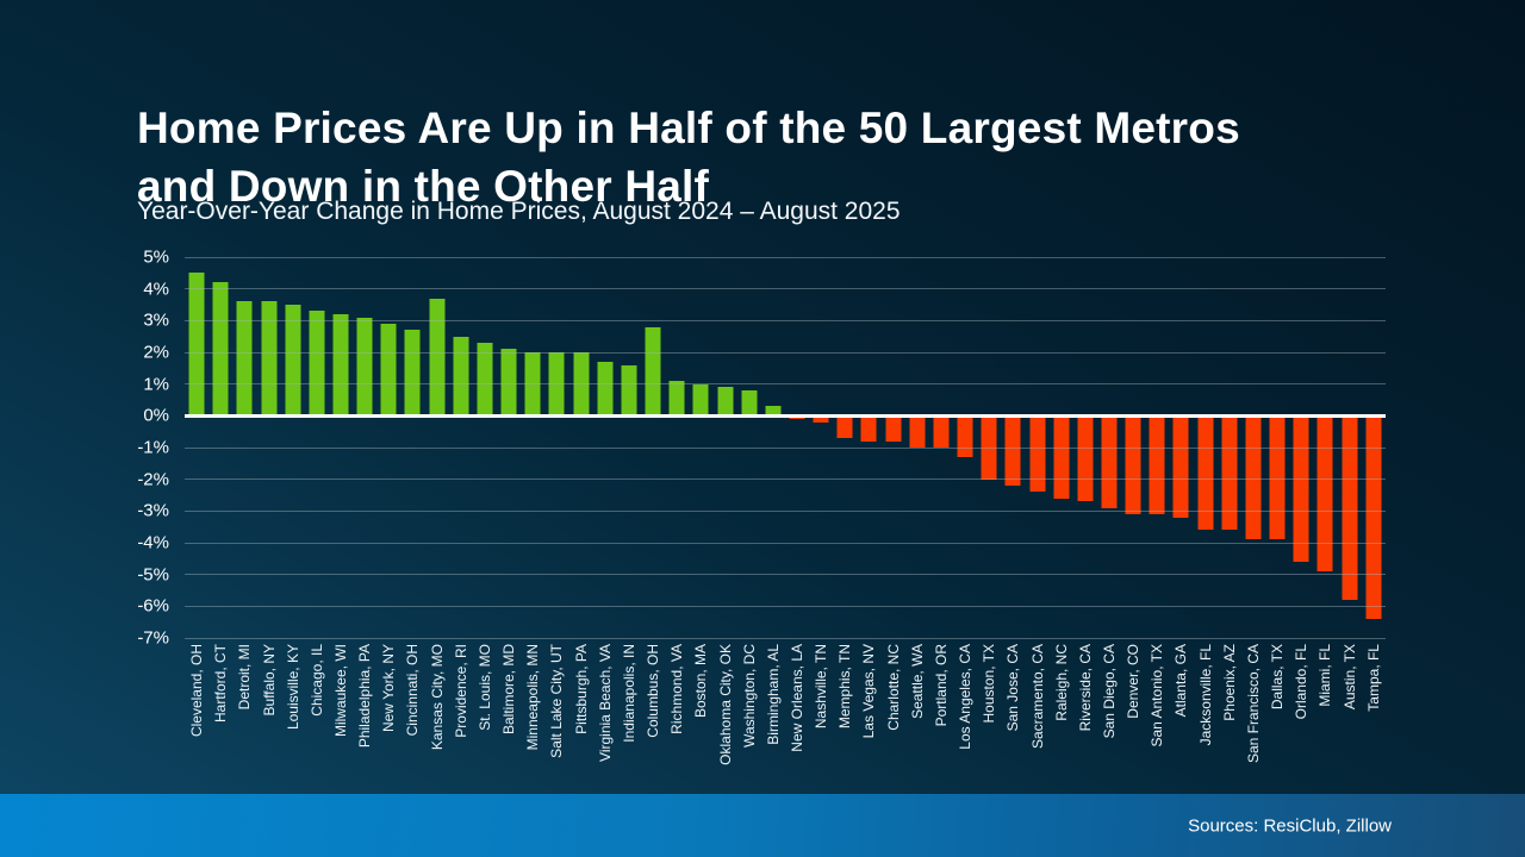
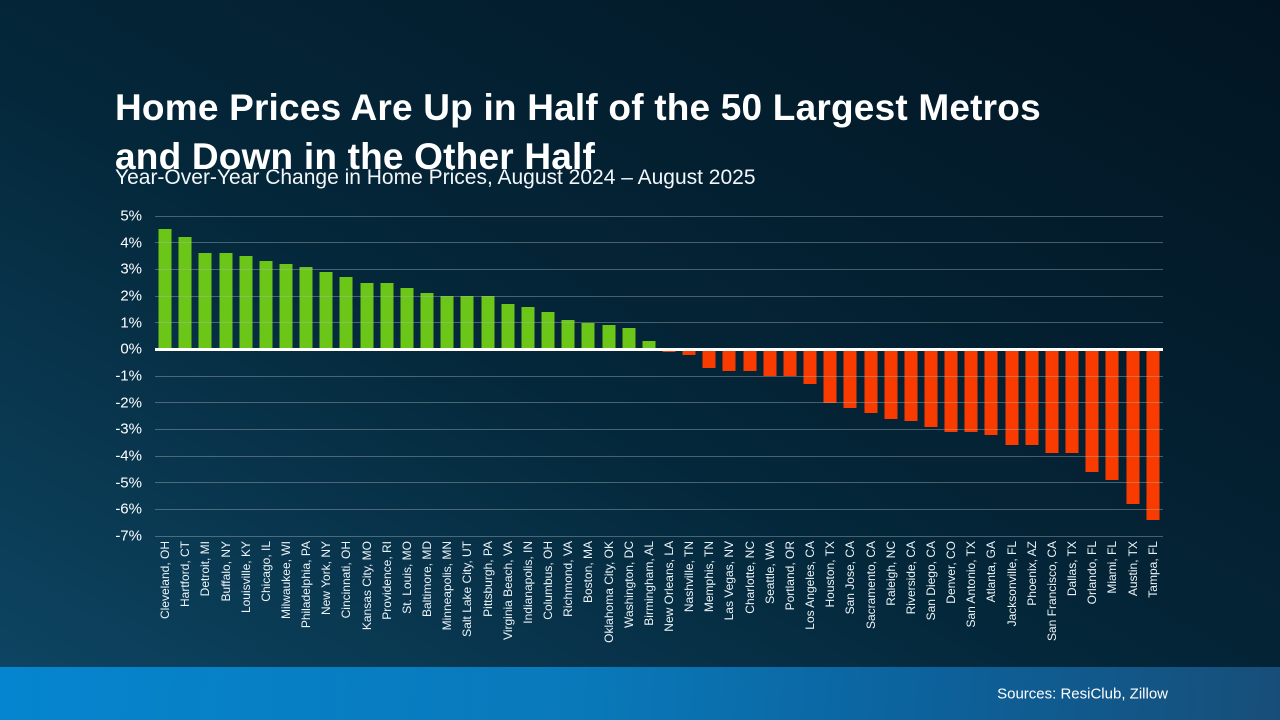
Kansas City, MO: 3.7% -> 2.5%
Columbus, OH: 2.8% -> 1.4%
